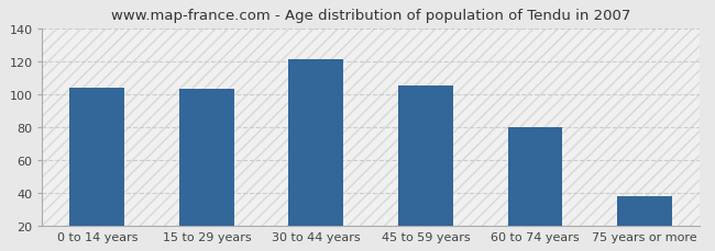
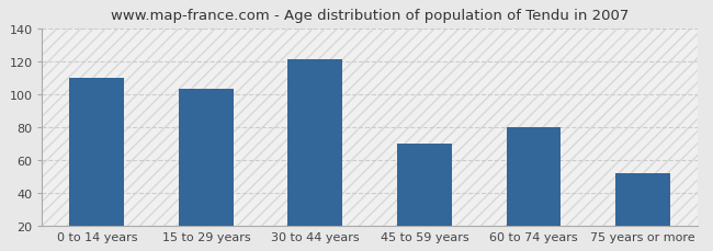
0 to 14 years: 104 -> 110
45 to 59 years: 105 -> 70
75 years or more: 38 -> 52
